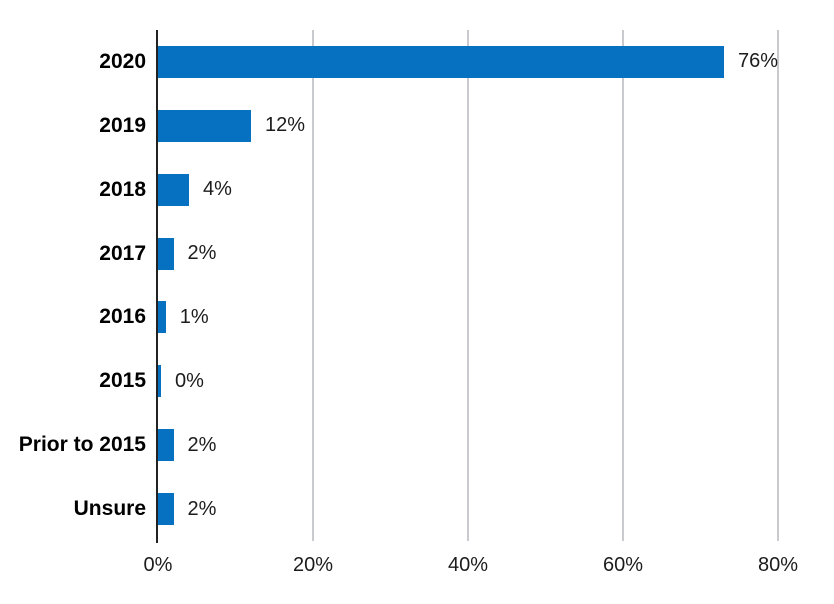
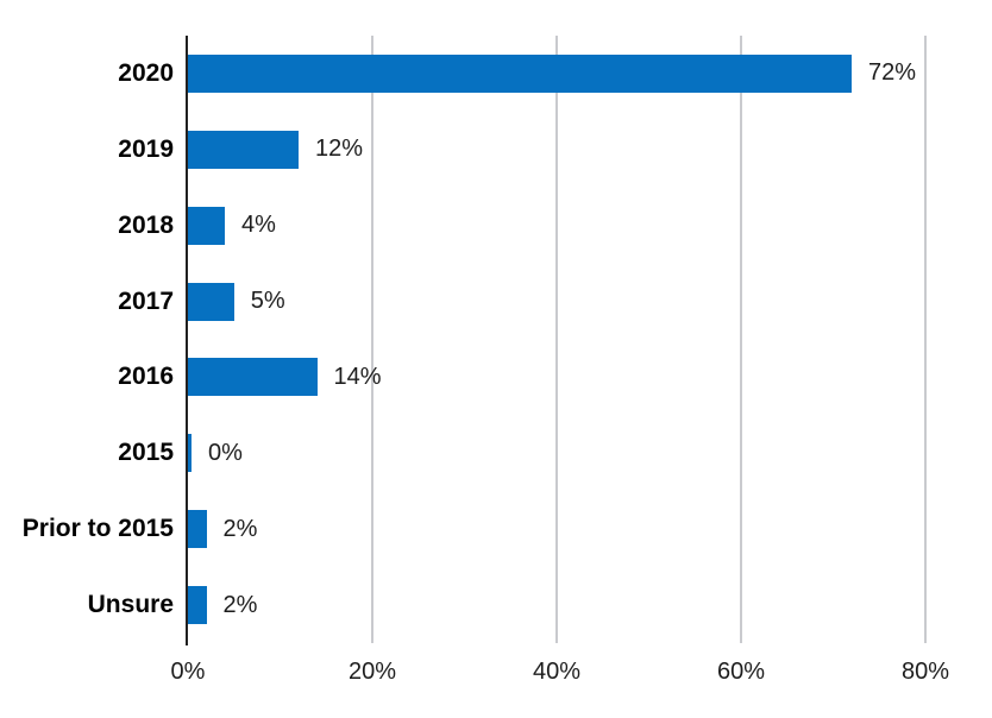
2020: 76% -> 72%
2017: 2% -> 5%
2016: 1% -> 14%
